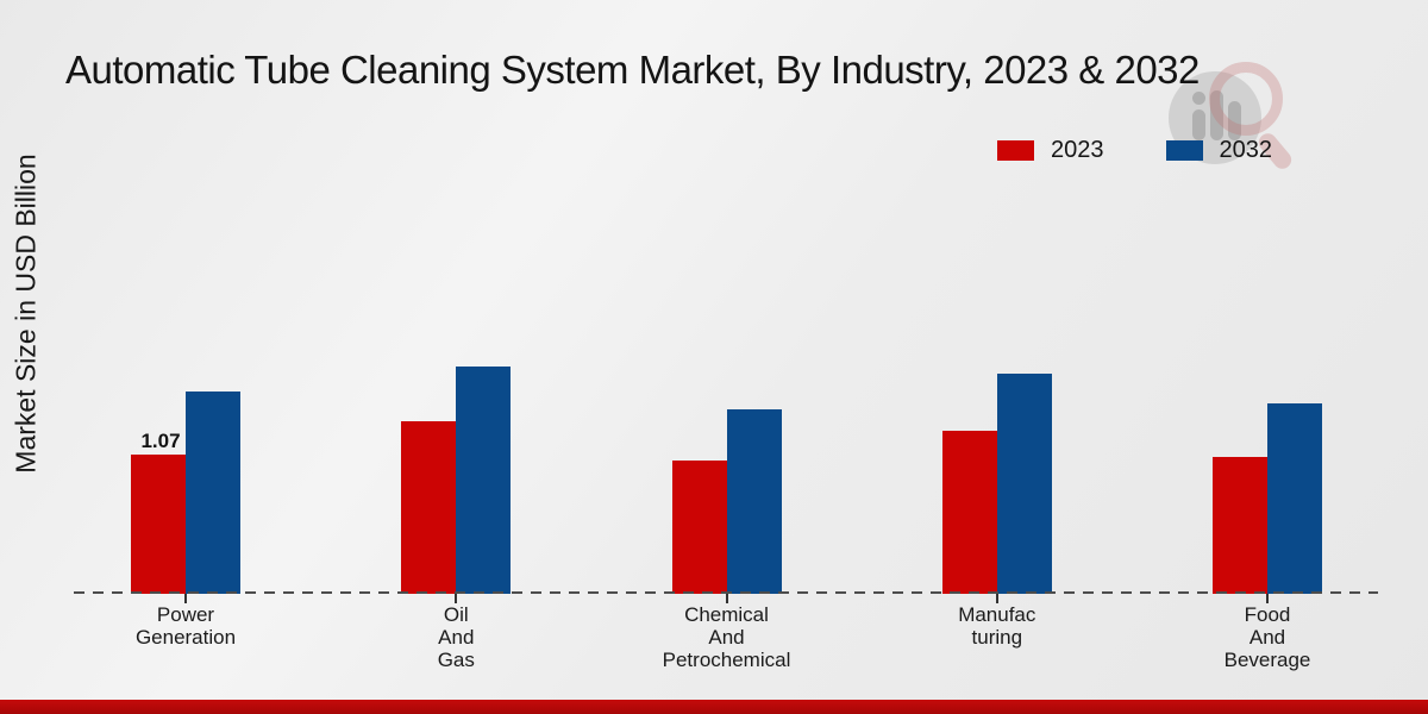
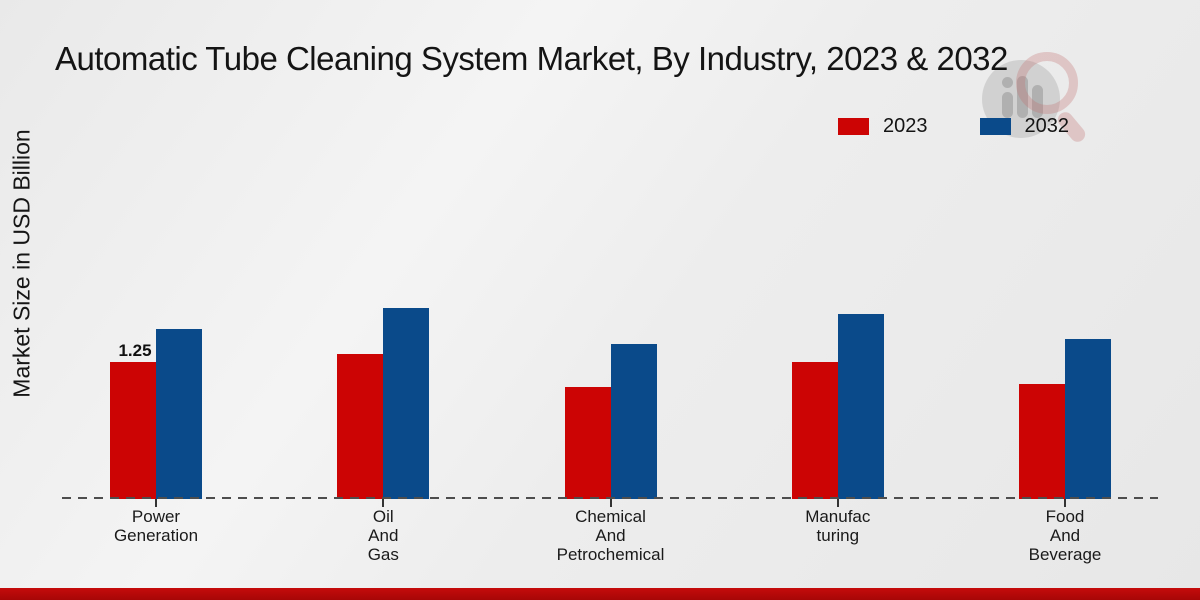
2023/Power Generation: 1.07 -> 1.25
